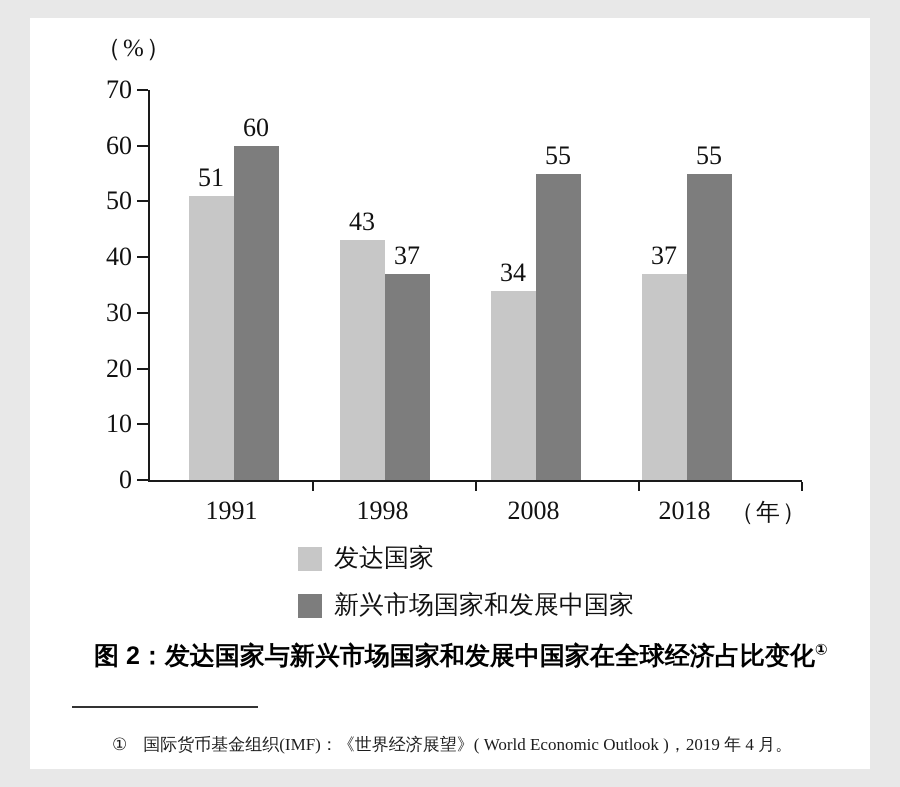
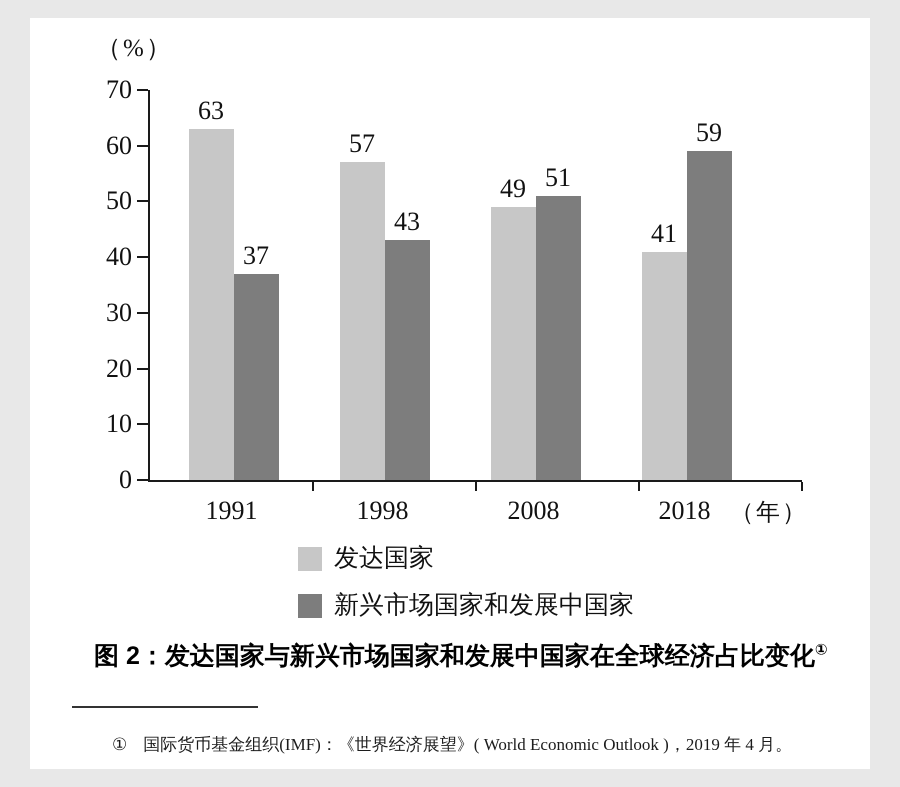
发达国家/1991: 51 -> 63
新兴市场国家和发展中国家/1991: 60 -> 37
发达国家/1998: 43 -> 57
新兴市场国家和发展中国家/1998: 37 -> 43
发达国家/2008: 34 -> 49
新兴市场国家和发展中国家/2008: 55 -> 51
发达国家/2018: 37 -> 41
新兴市场国家和发展中国家/2018: 55 -> 59
